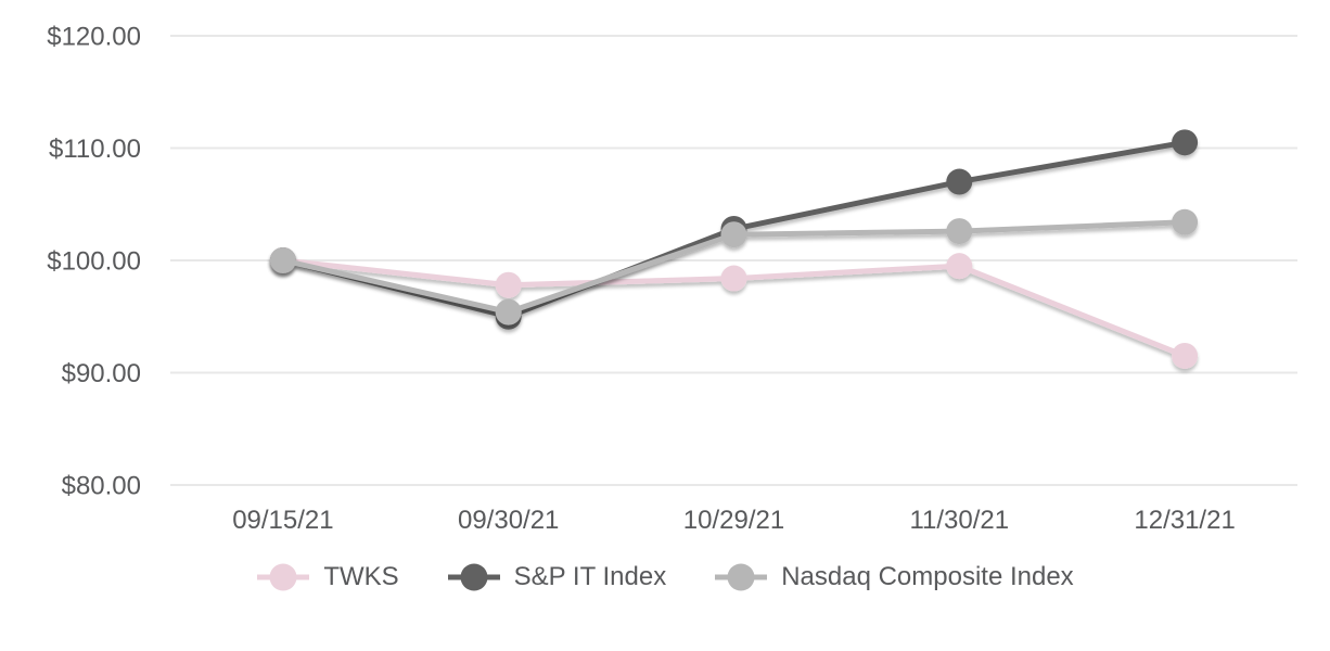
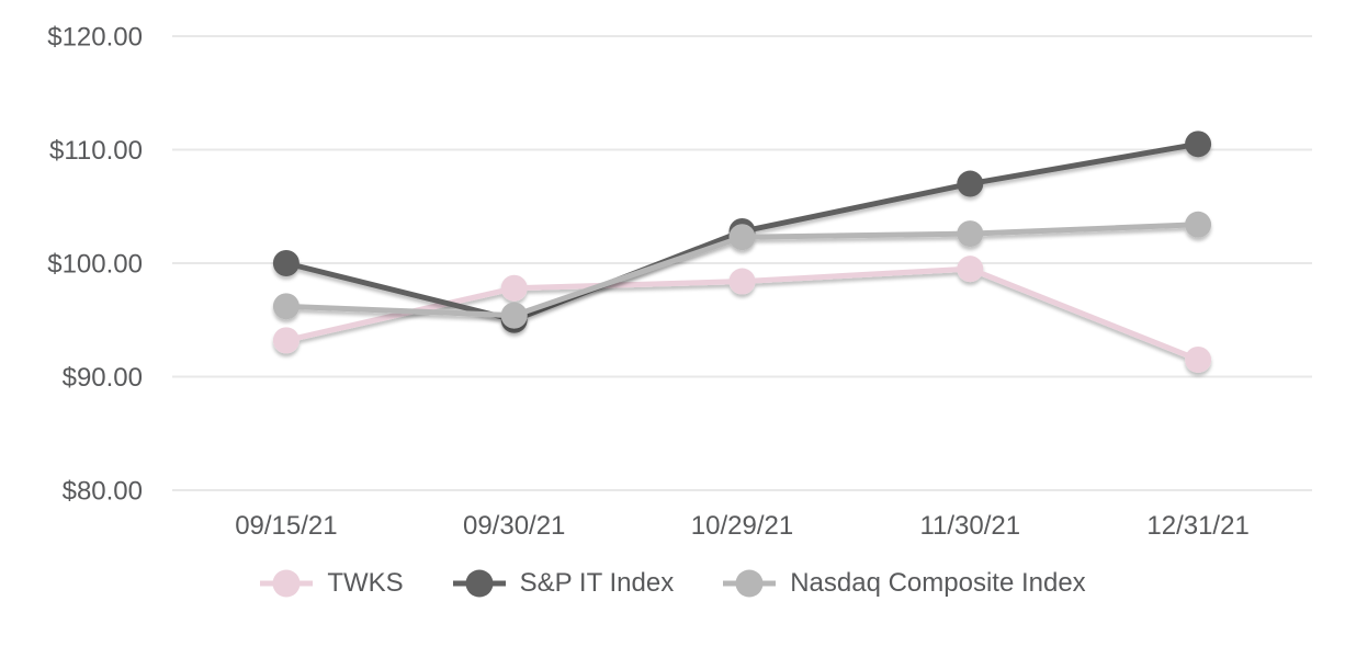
TWKS/09/15/21: $100.0 -> $93.2
Nasdaq Composite Index/09/15/21: $100.0 -> $96.2
